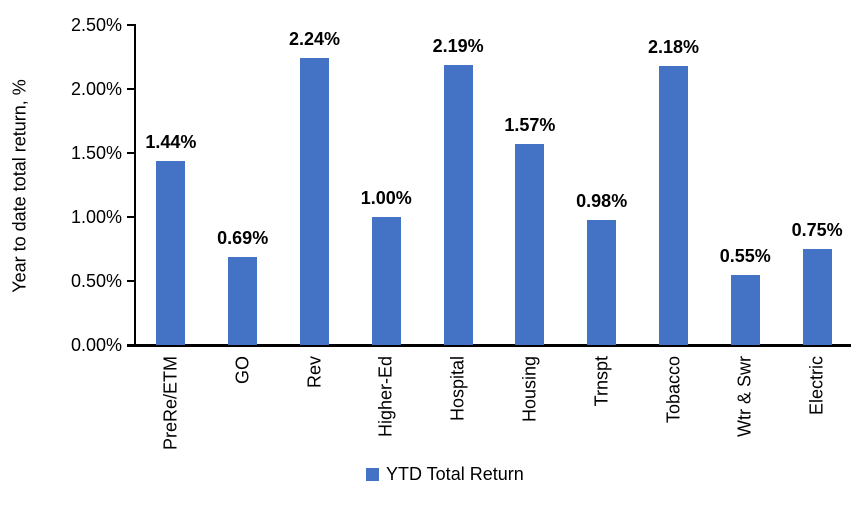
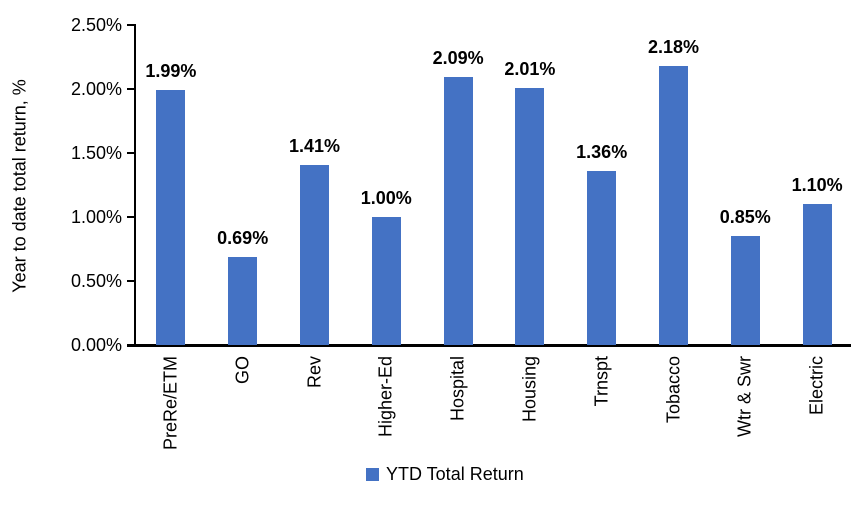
PreRe/ETM: 1.44% -> 1.99%
Rev: 2.24% -> 1.41%
Hospital: 2.19% -> 2.09%
Housing: 1.57% -> 2.01%
Trnspt: 0.98% -> 1.36%
Wtr & Swr: 0.55% -> 0.85%
Electric: 0.75% -> 1.10%
